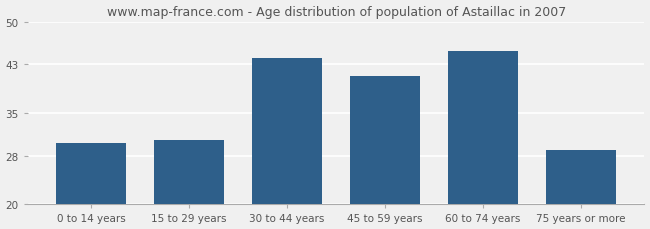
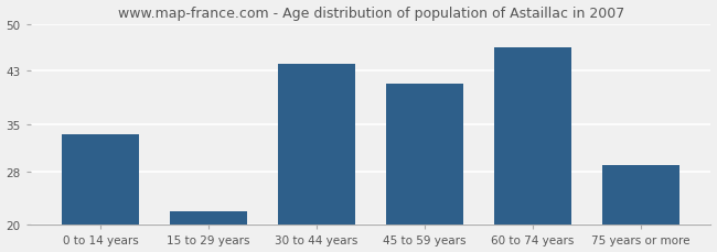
0 to 14 years: 30.0 -> 33.5
15 to 29 years: 30.6 -> 22.0
60 to 74 years: 45.2 -> 46.5
